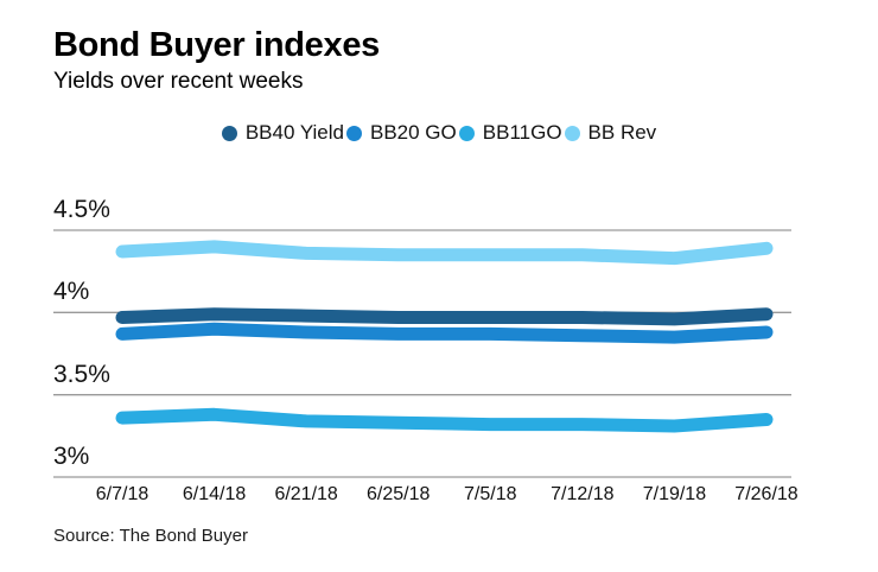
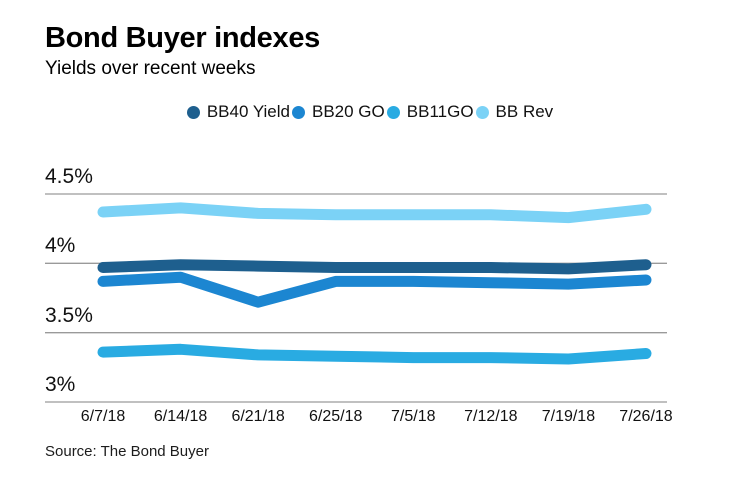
BB20 GO/6/21/18: 3.88% -> 3.72%
